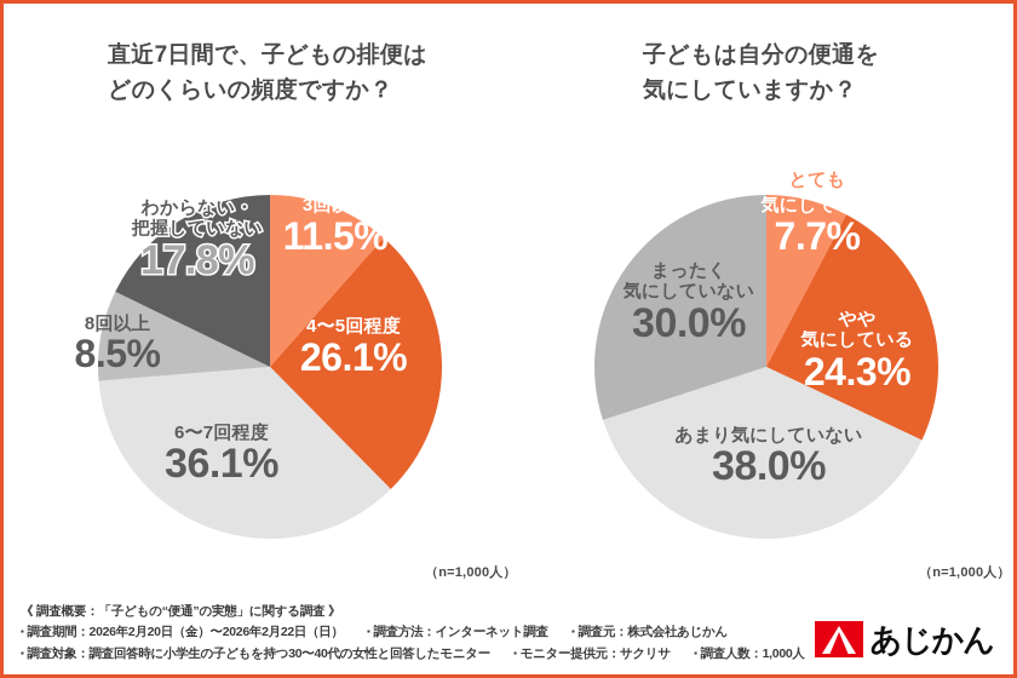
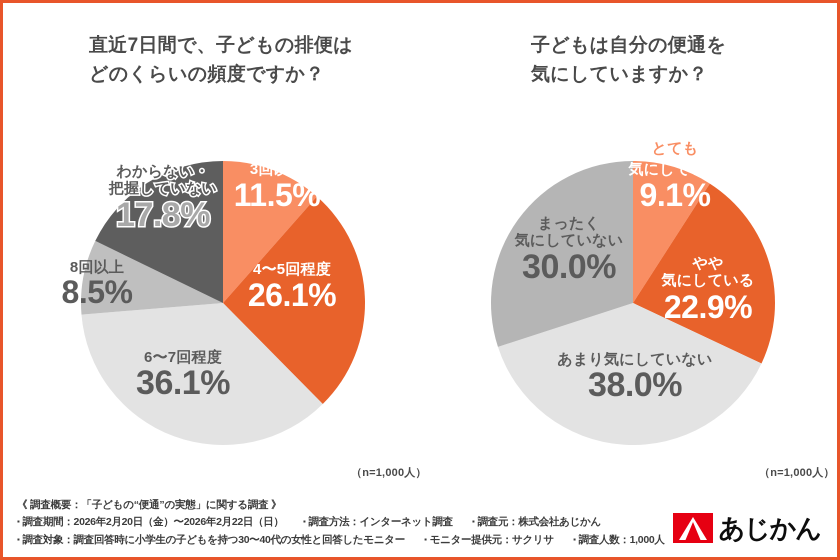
子どもは自分の便通を気にしていますか？/とても気にしている: 7.7% -> 9.1%
子どもは自分の便通を気にしていますか？/やや気にしている: 24.3% -> 22.9%
